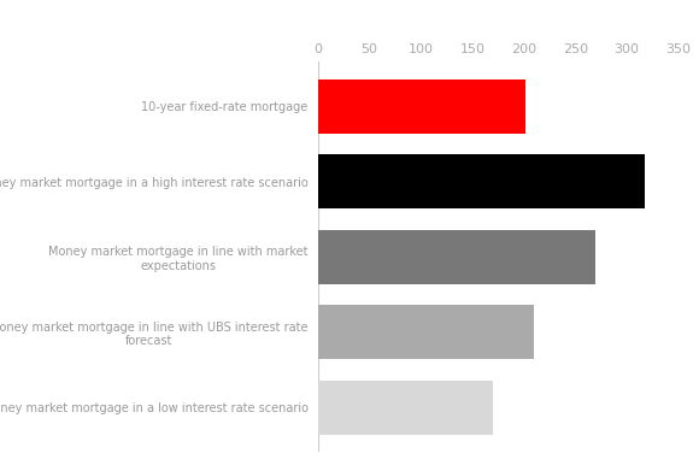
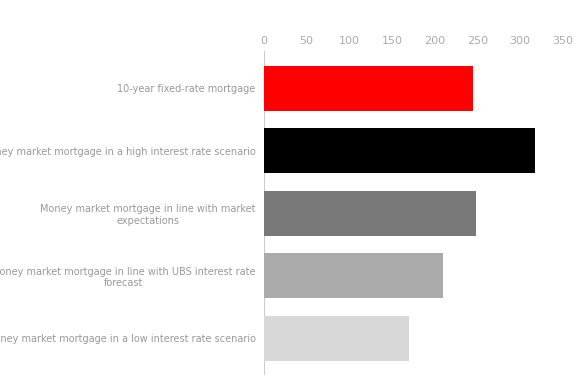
10-year fixed-rate mortgage: 202 -> 245
Money market mortgage in line with market expectations: 270 -> 248
